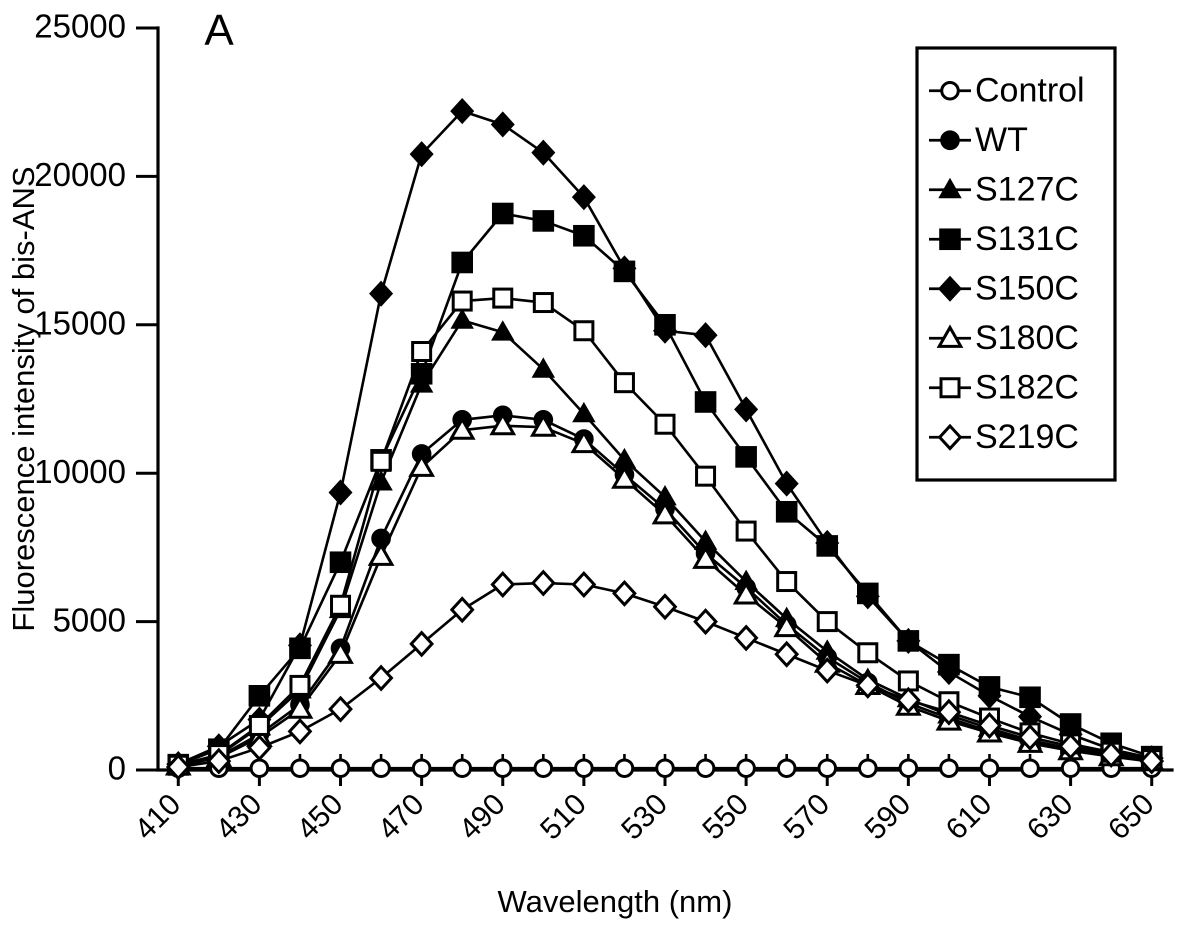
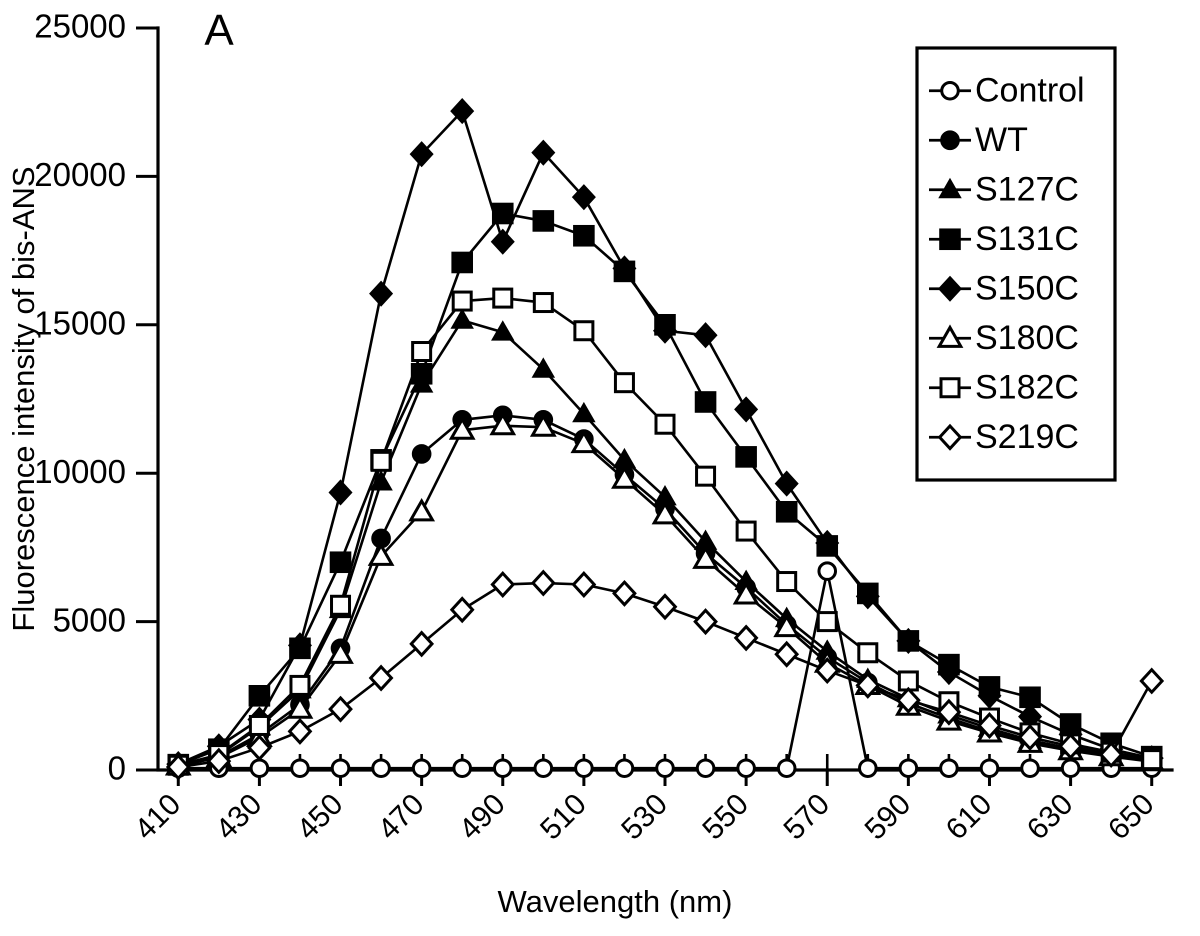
S180C/470: 10200 -> 8700
S150C/490: 21800 -> 17800
Control/570: 100 -> 6700
S219C/650: 300 -> 3000
